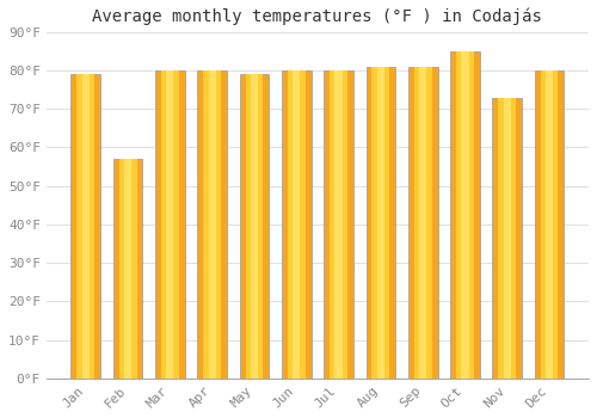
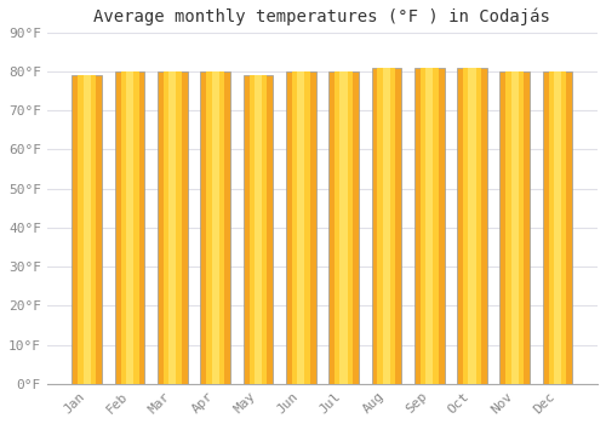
Feb: 57°F -> 80°F
Oct: 85°F -> 81°F
Nov: 73°F -> 80°F
